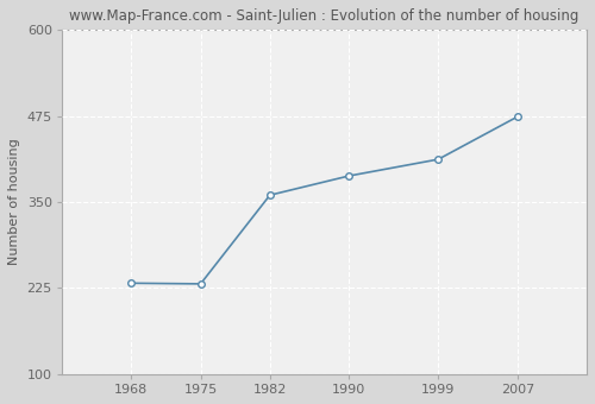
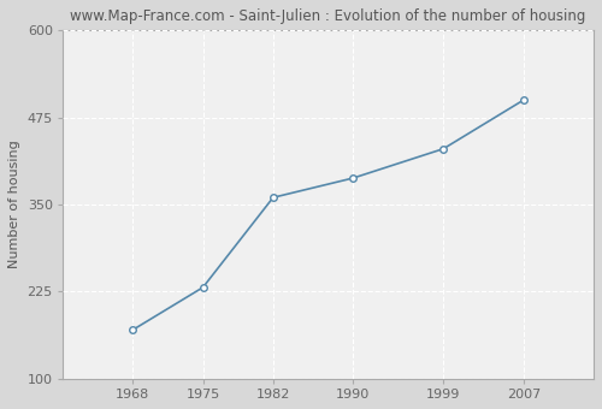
1968: 232 -> 170
1999: 412 -> 430
2007: 474 -> 500
